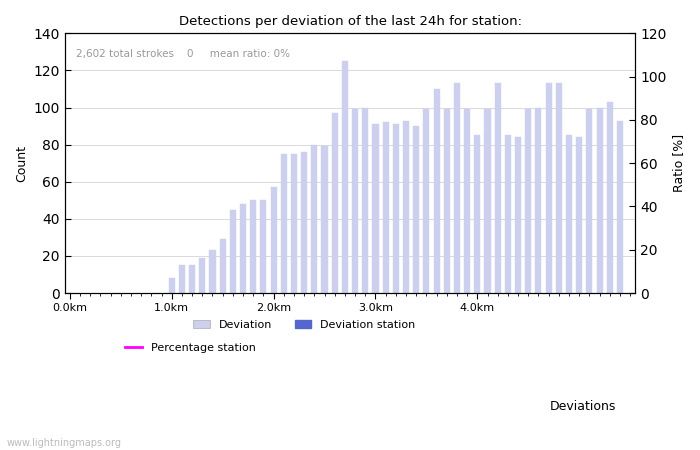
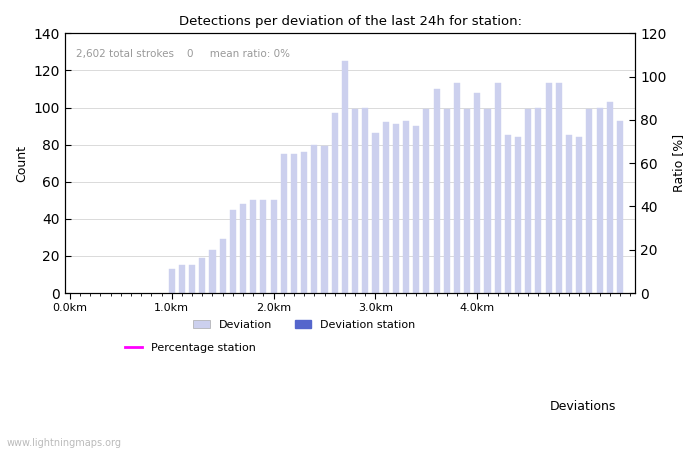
1.0km: 8 -> 13
2.0km: 57 -> 50
3.0km: 91 -> 86
4.0km: 85 -> 108
